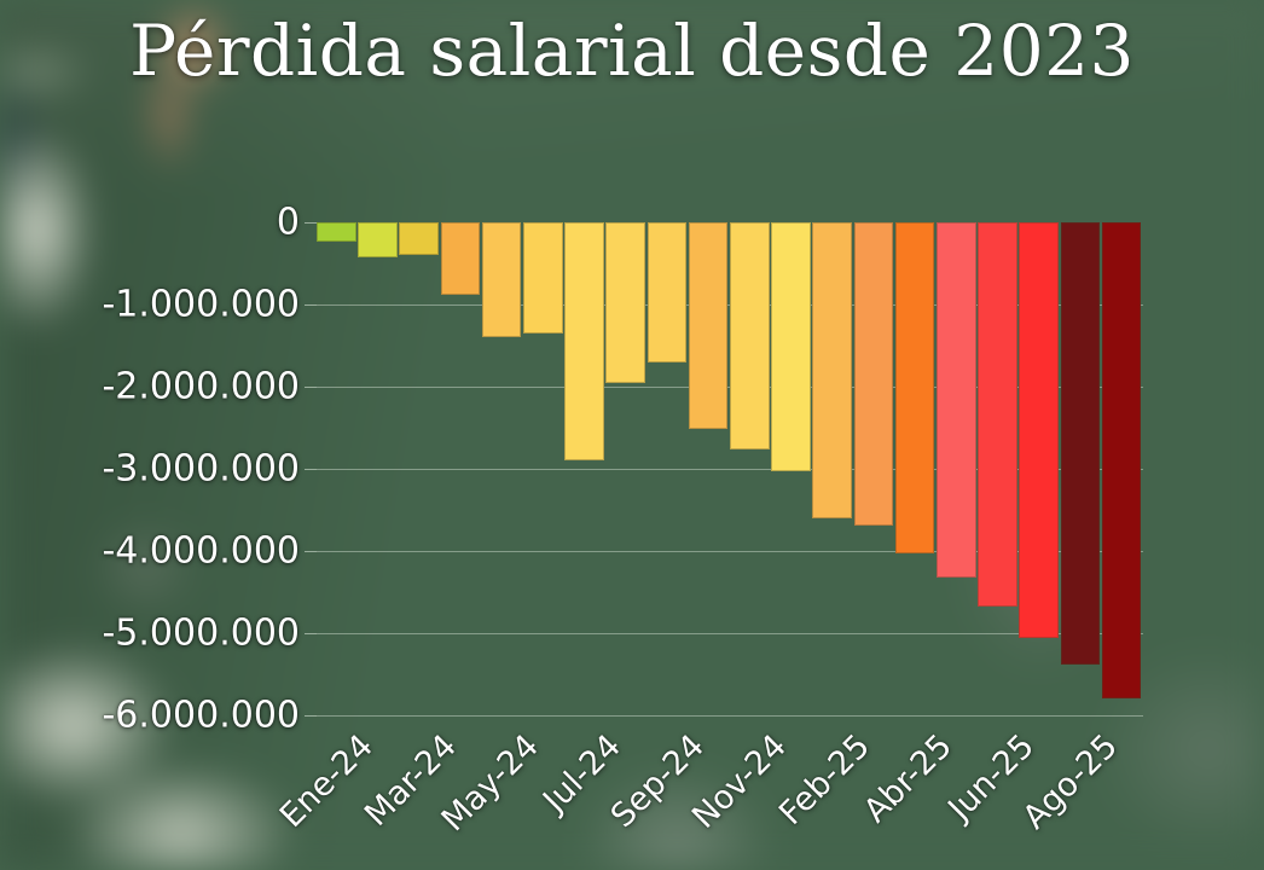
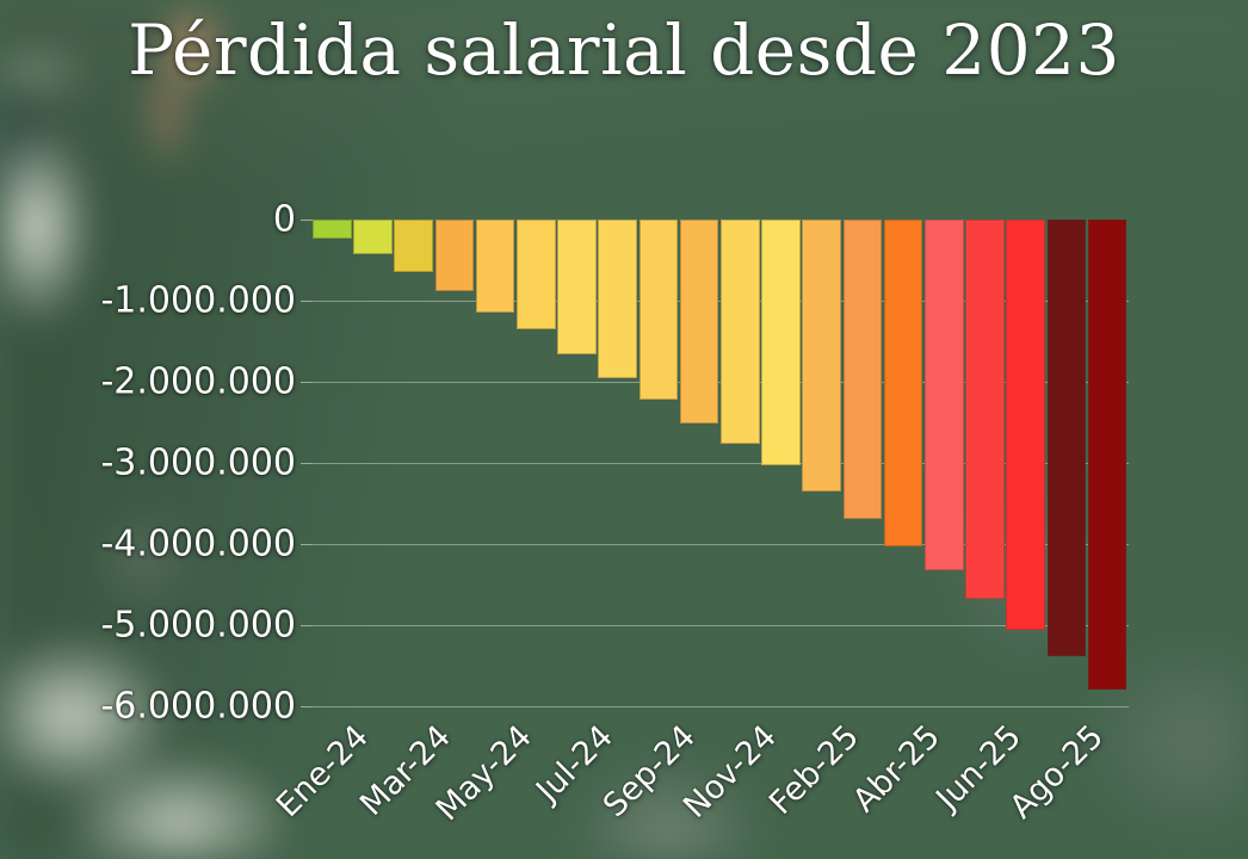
Mar-24: -400000 -> -600000
May-24: -1400000 -> -1200000
Jul-24: -2900000 -> -1700000
Sep-24: -1700000 -> -2200000
Feb-25: -3600000 -> -3400000
